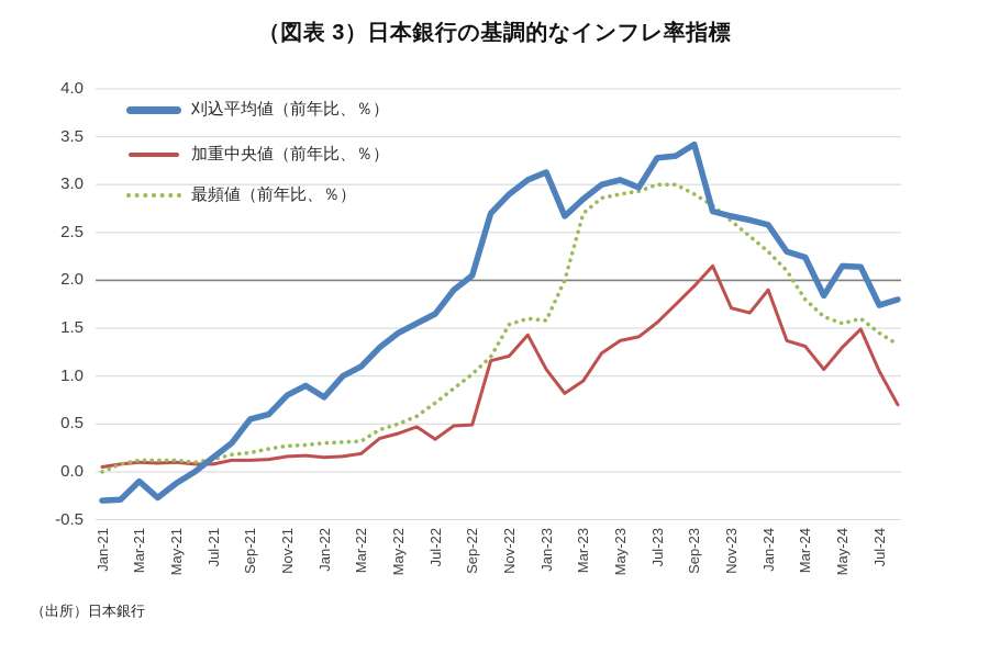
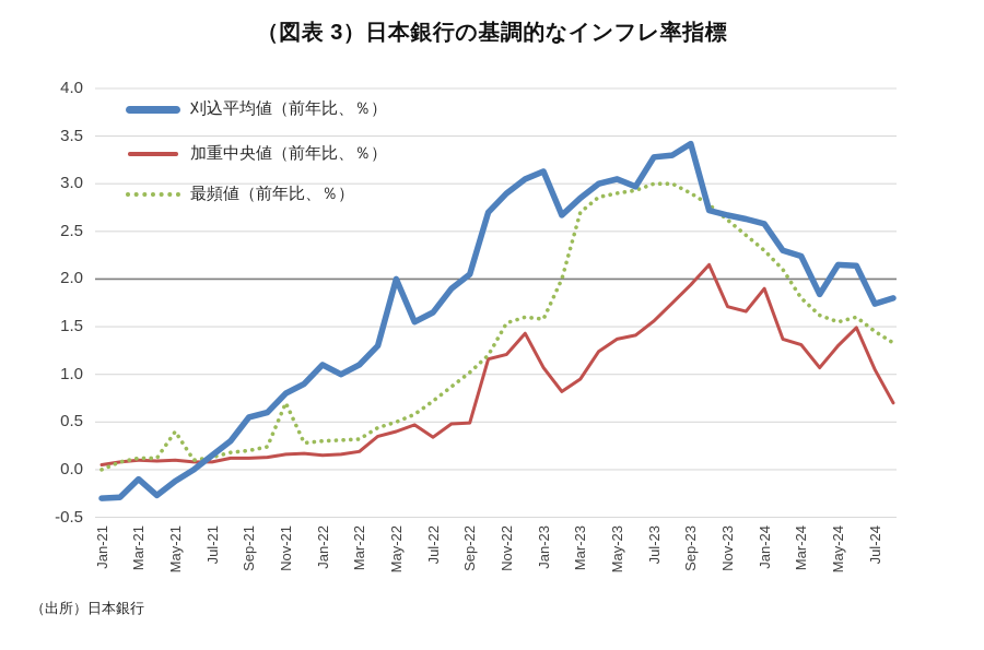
最頻値（前年比、％）/May-21: 0.1 -> 0.4
最頻値（前年比、％）/Nov-21: 0.3 -> 0.7
刈込平均値（前年比、％）/Jan-22: 0.8 -> 1.1
刈込平均値（前年比、％）/May-22: 1.4 -> 2.0
